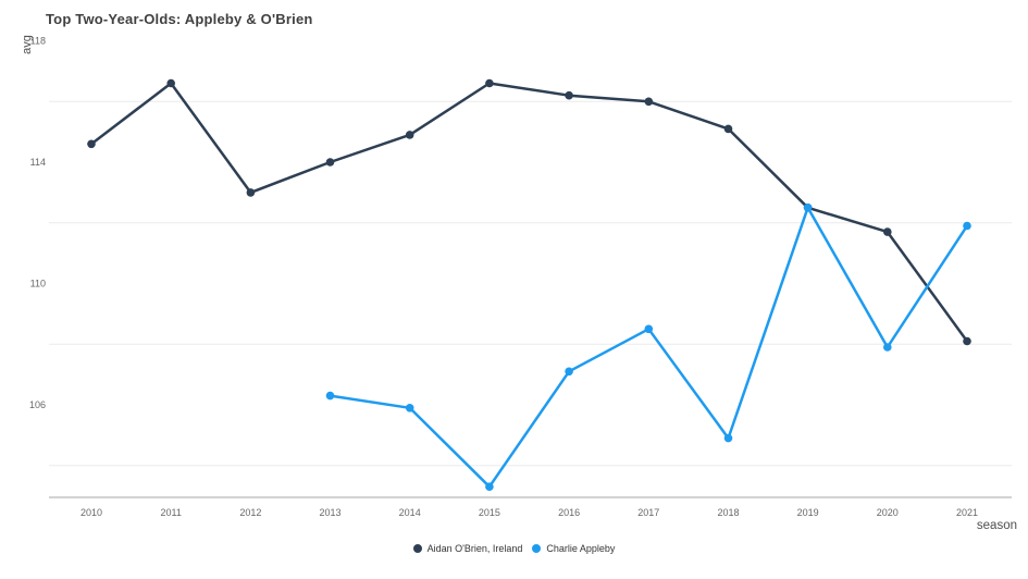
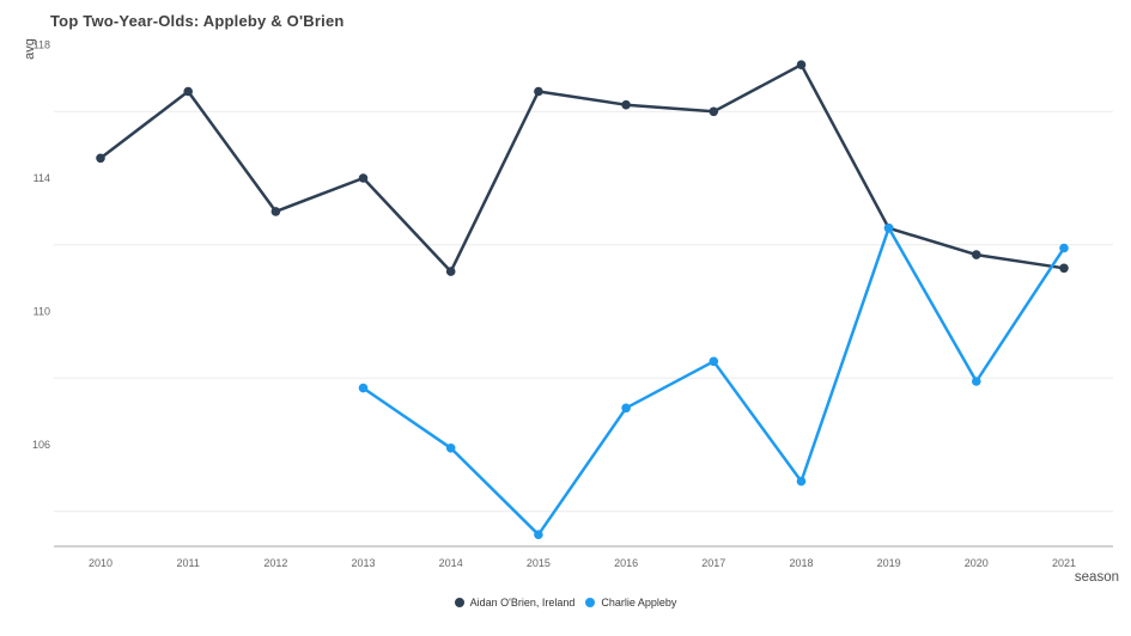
Charlie Appleby/2013: 106.3 -> 107.7
Aidan O'Brien, Ireland/2014: 114.9 -> 111.2
Aidan O'Brien, Ireland/2018: 115.1 -> 117.4
Aidan O'Brien, Ireland/2021: 108.1 -> 111.3
